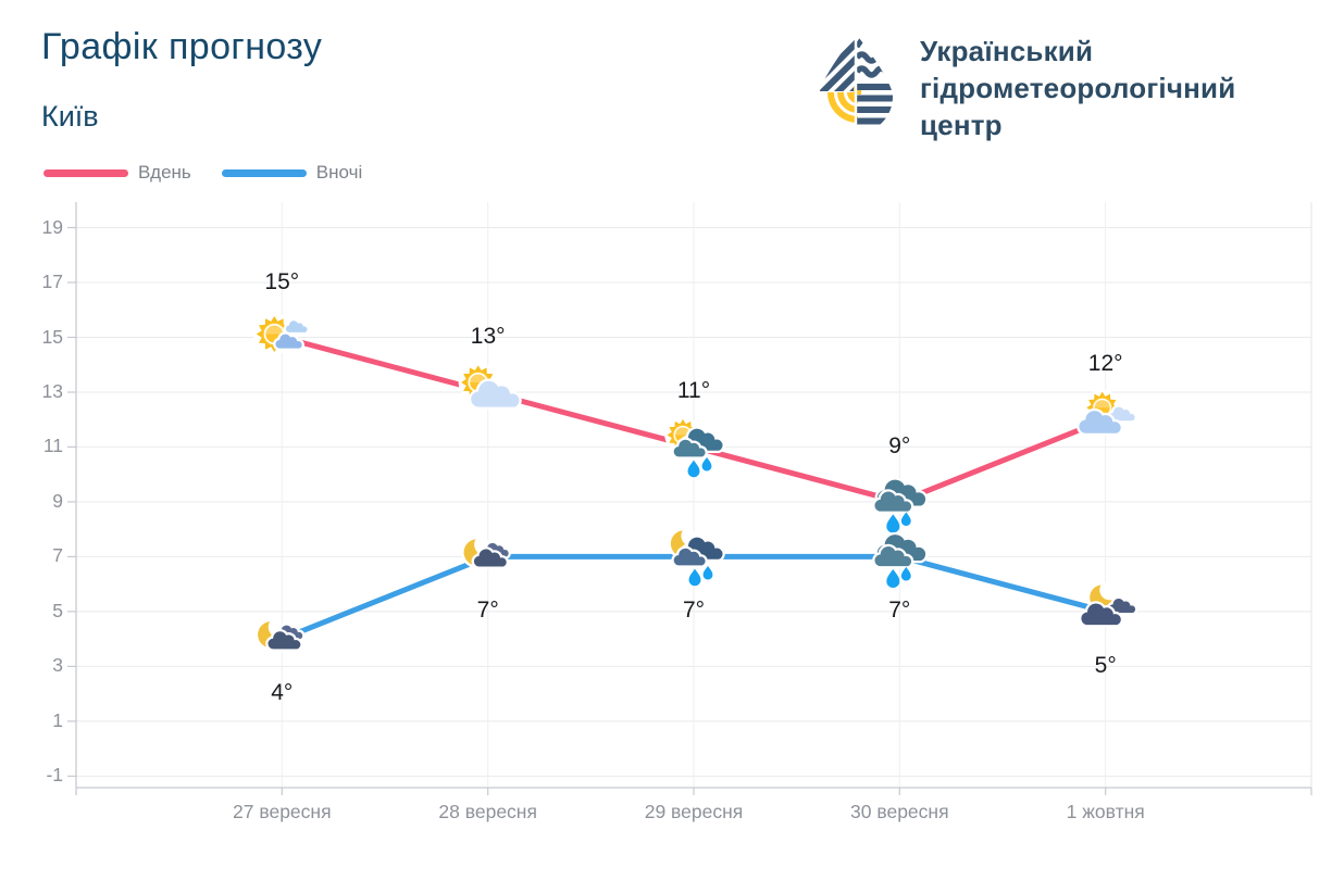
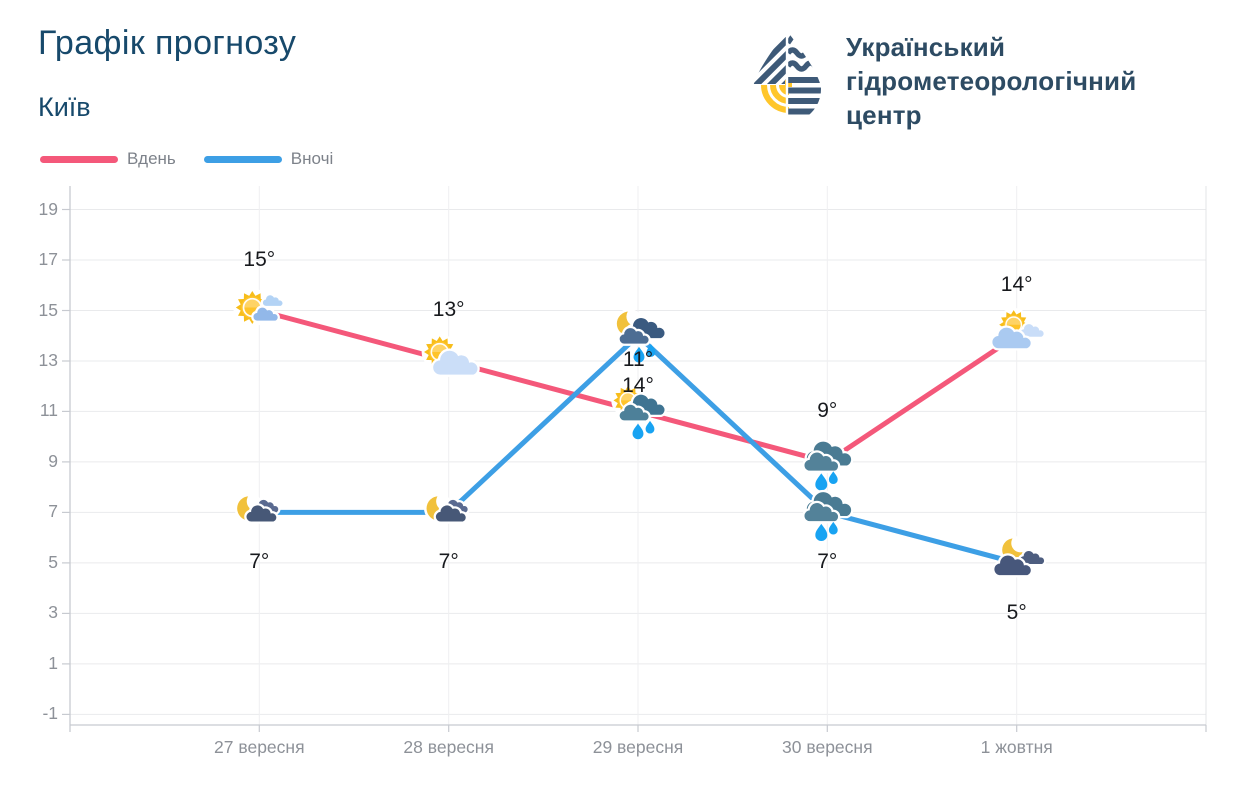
Вночі/27 вересня: 4° -> 7°
Вночі/29 вересня: 7° -> 14°
Вдень/1 жовтня: 12° -> 14°
